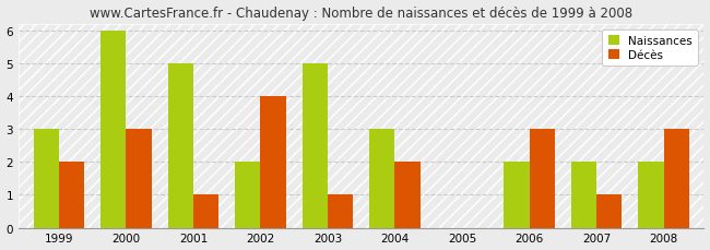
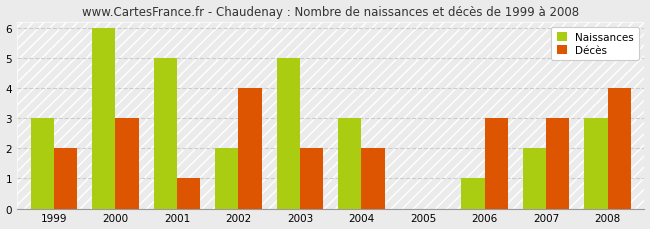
Décès/2003: 1 -> 2
Naissances/2006: 2 -> 1
Décès/2007: 1 -> 3
Naissances/2008: 2 -> 3
Décès/2008: 3 -> 4
